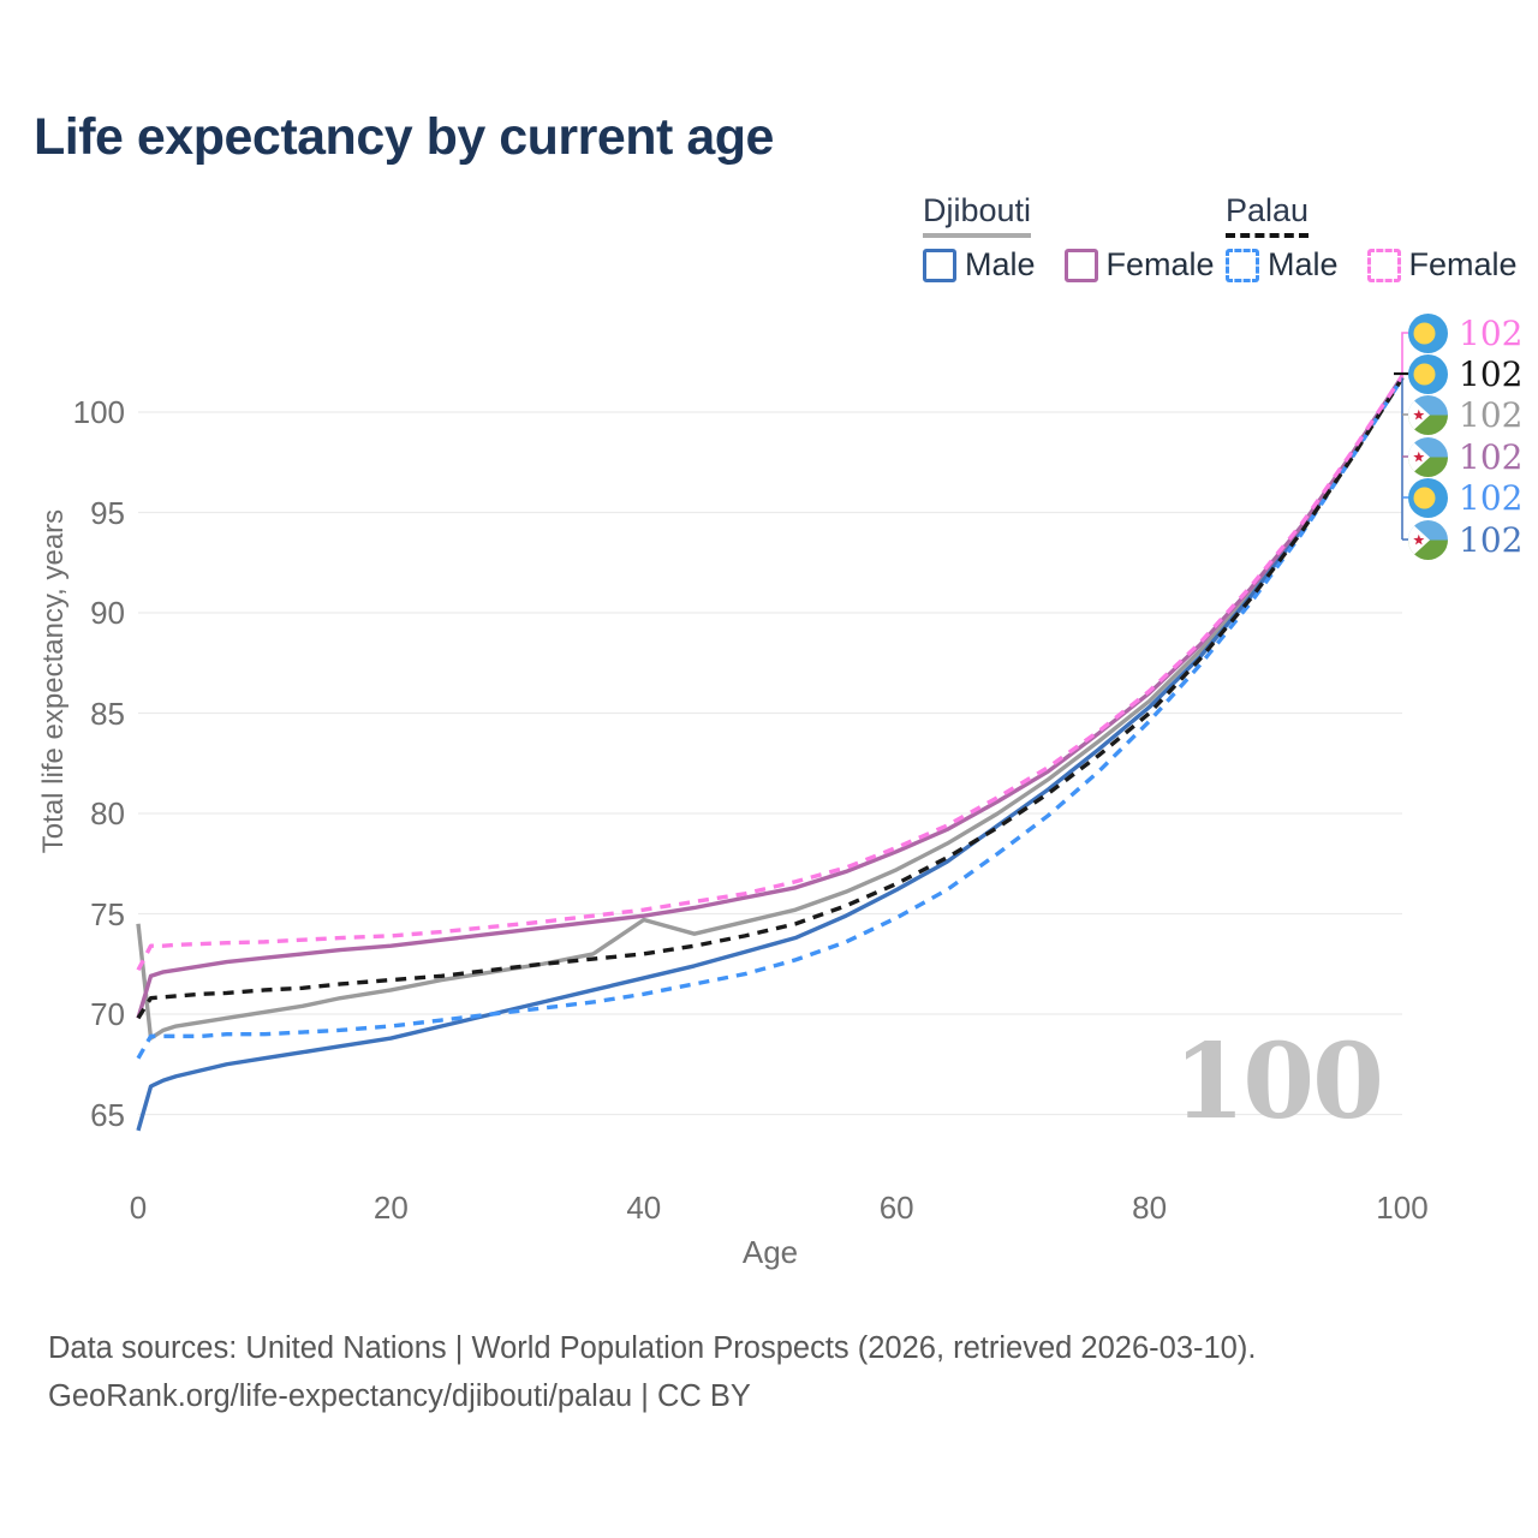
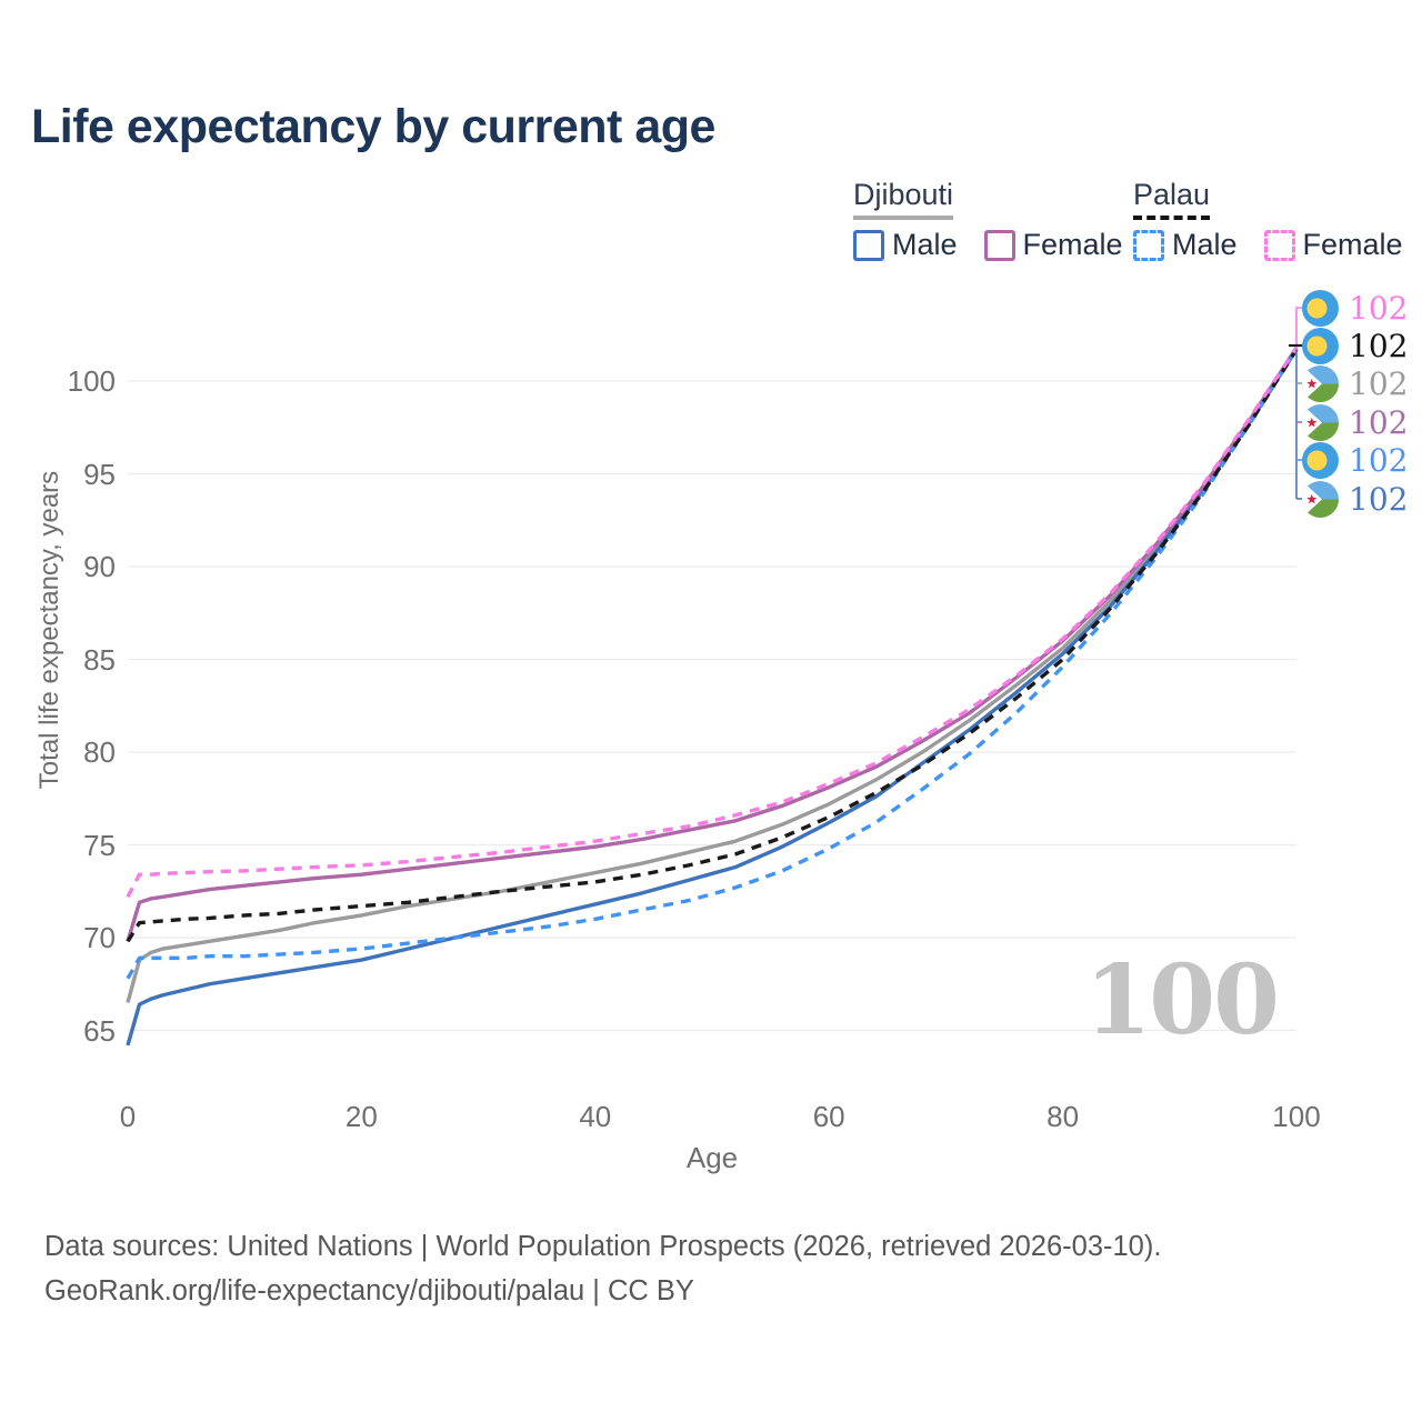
Djibouti/0: 74.5 -> 66.5
Djibouti/40: 74.7 -> 73.5
